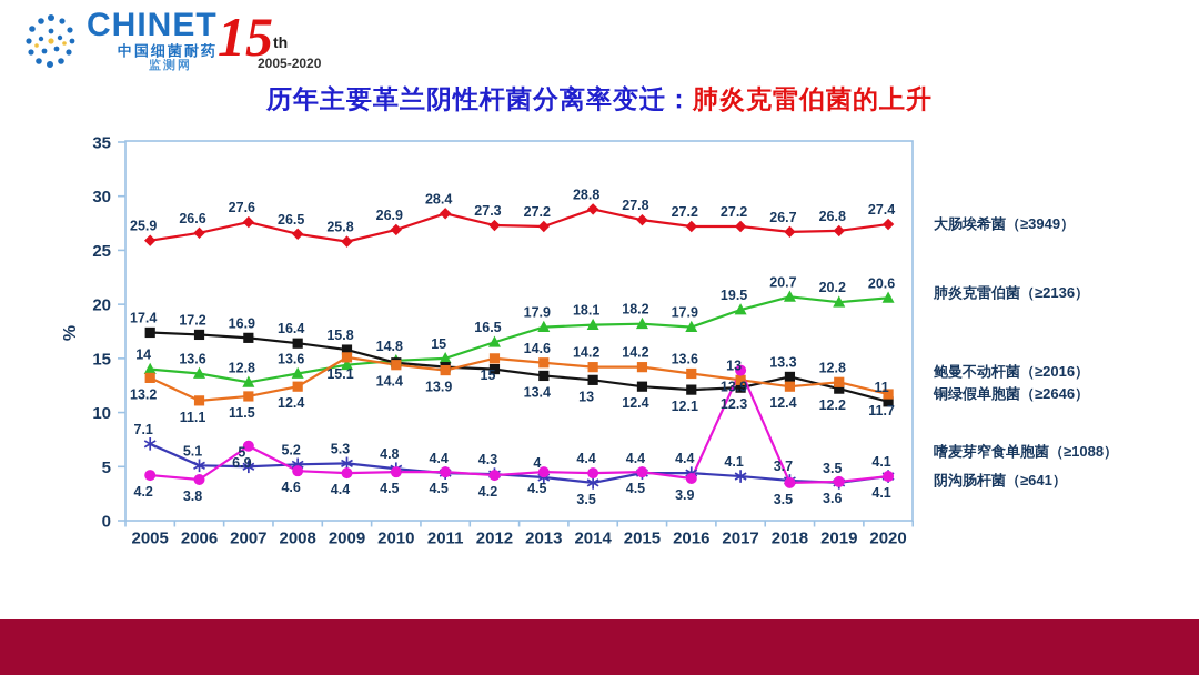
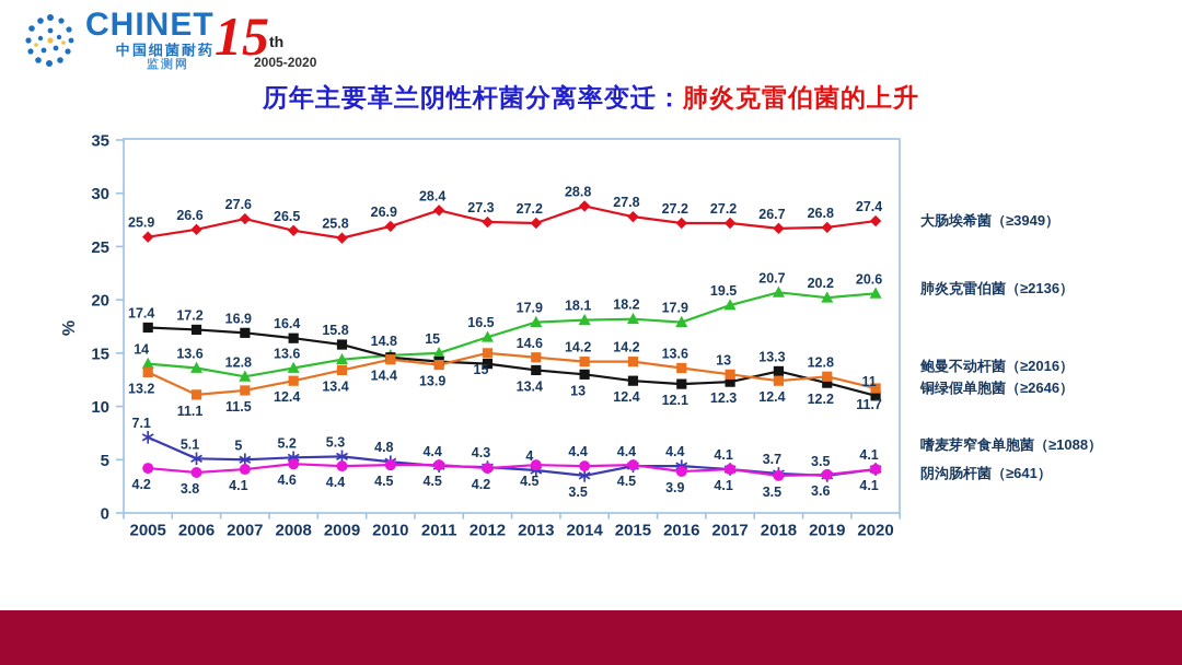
阴沟肠杆菌（≥641）/2007: 6.9 -> 4.1
铜绿假单胞菌（≥2646）/2009: 15.1 -> 13.4
阴沟肠杆菌（≥641）/2017: 13.9 -> 4.1
